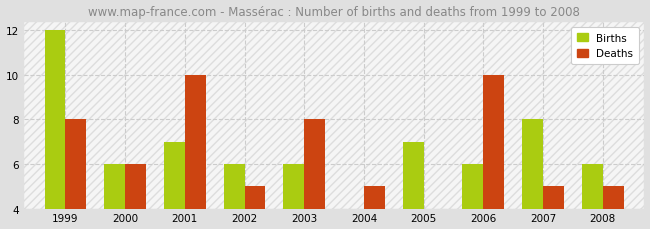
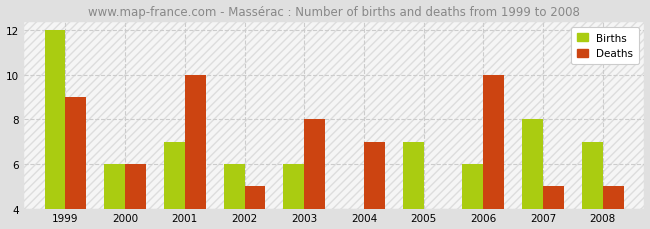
Deaths/1999: 8 -> 9
Deaths/2004: 5 -> 7
Births/2008: 6 -> 7
